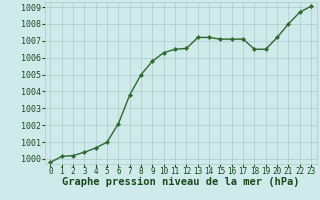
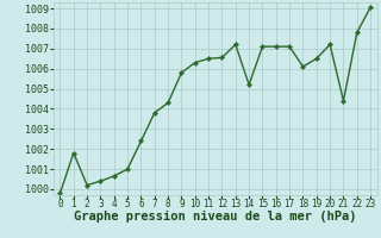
1: 1000.1 -> 1001.8
6: 1002.1 -> 1002.4
8: 1005.0 -> 1004.3
14: 1007.2 -> 1005.2
18: 1006.5 -> 1006.1
21: 1008.0 -> 1004.4
22: 1008.7 -> 1007.8
